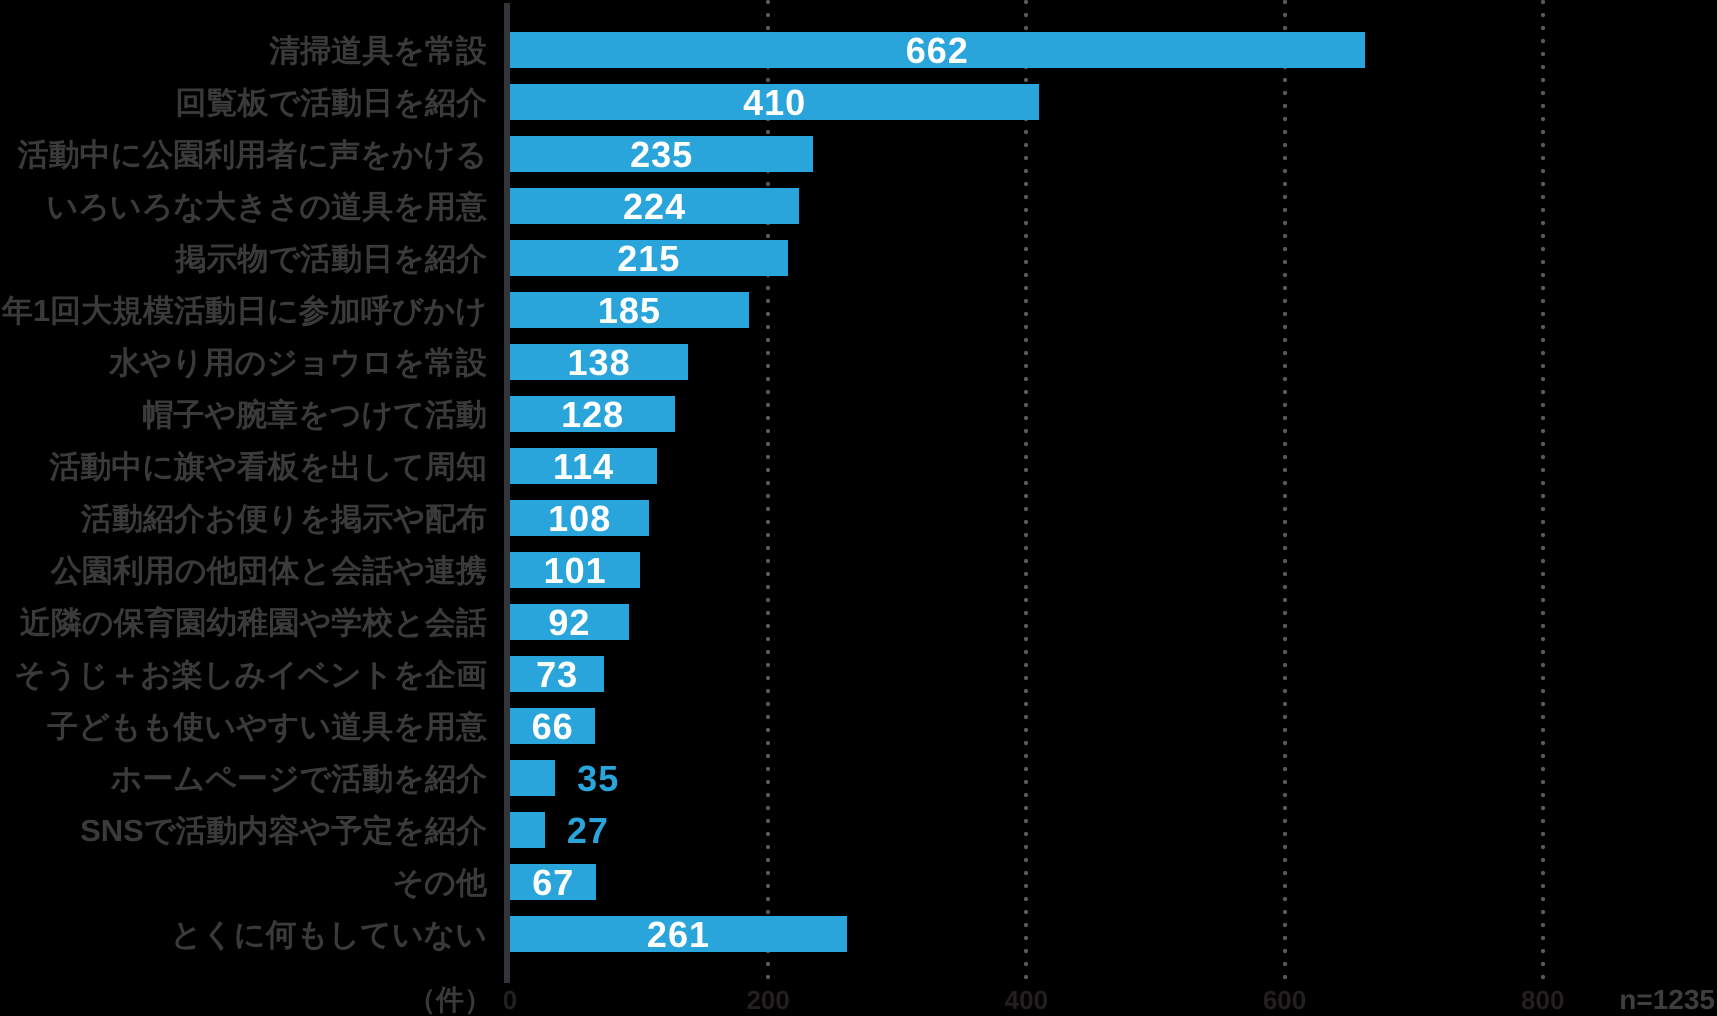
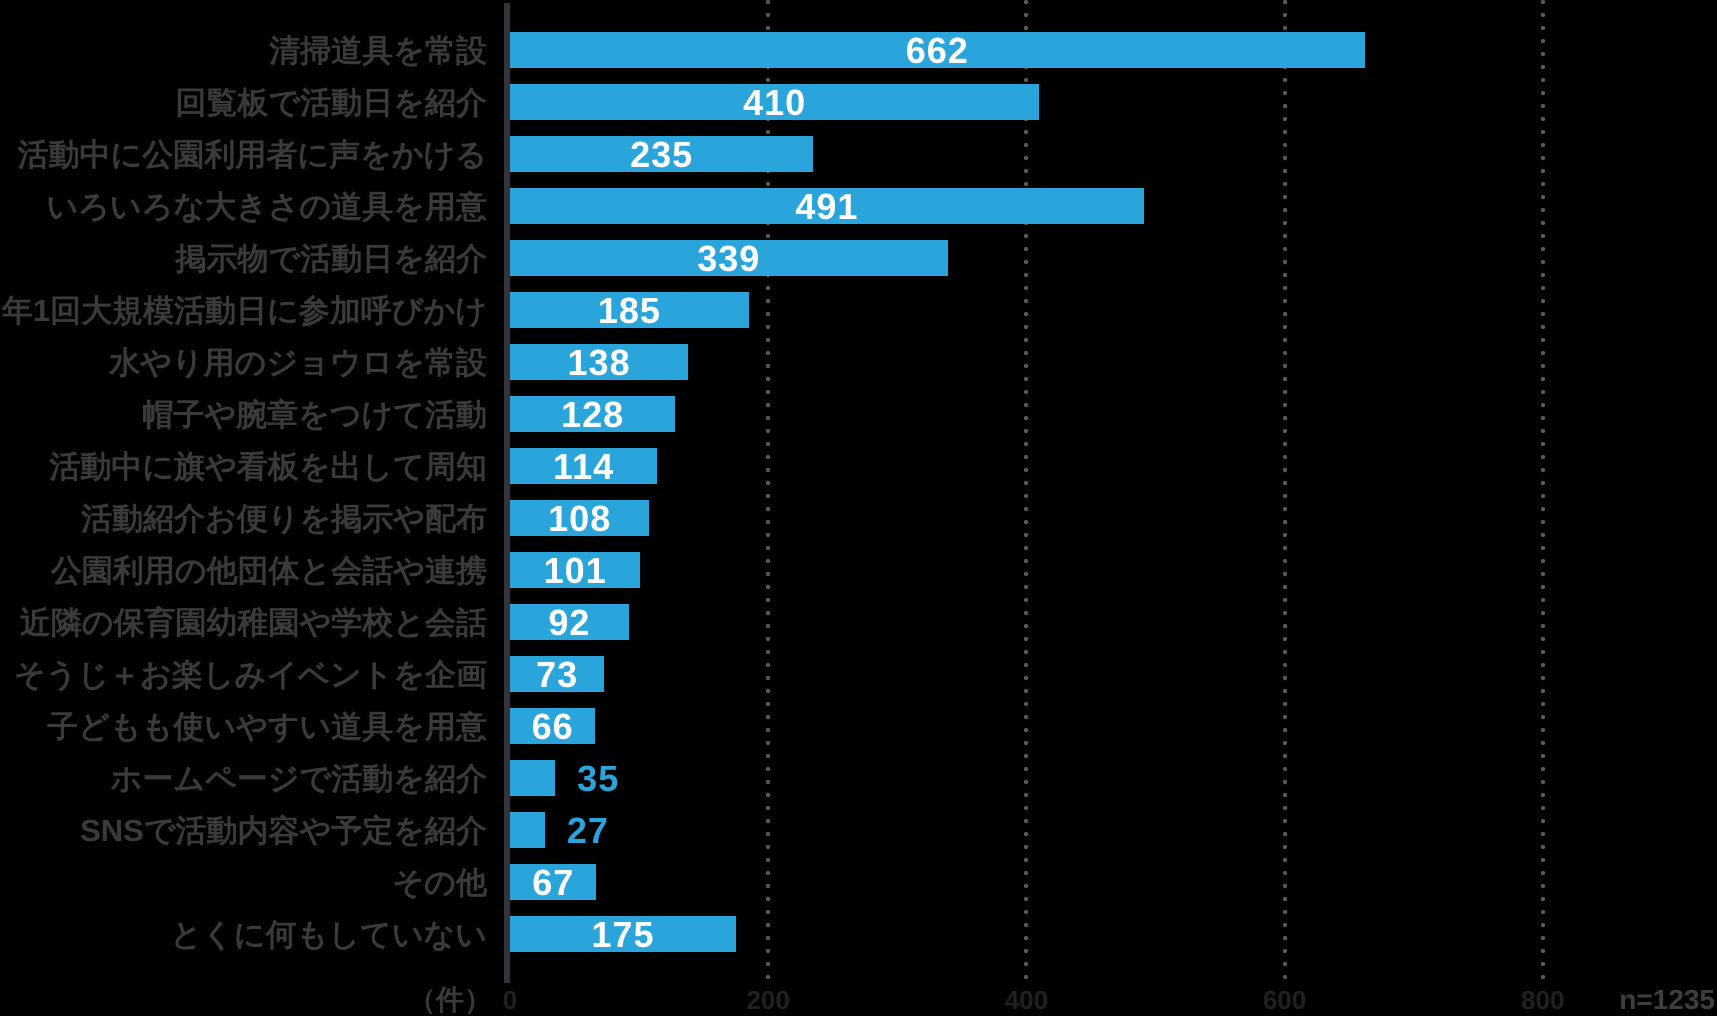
いろいろな大きさの道具を用意: 224 -> 491
掲示物で活動日を紹介: 215 -> 339
とくに何もしていない: 261 -> 175
